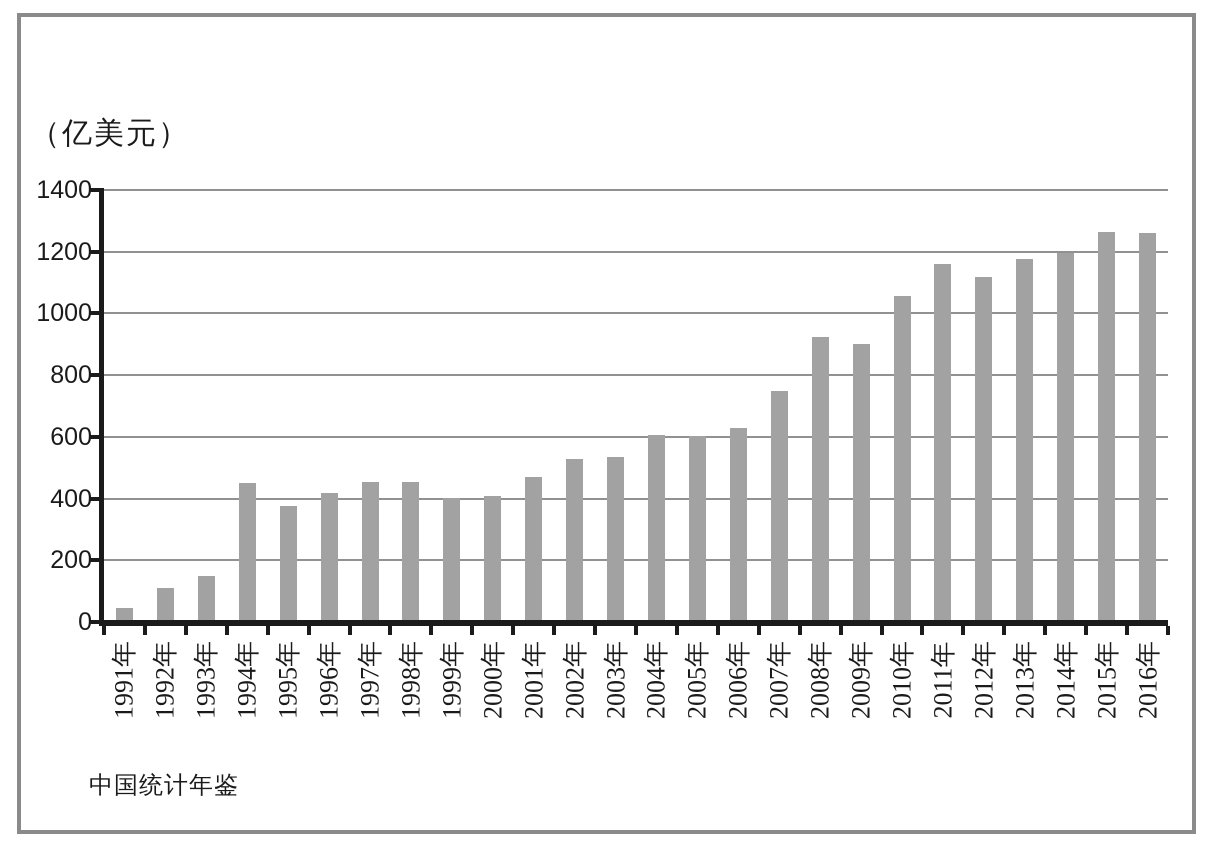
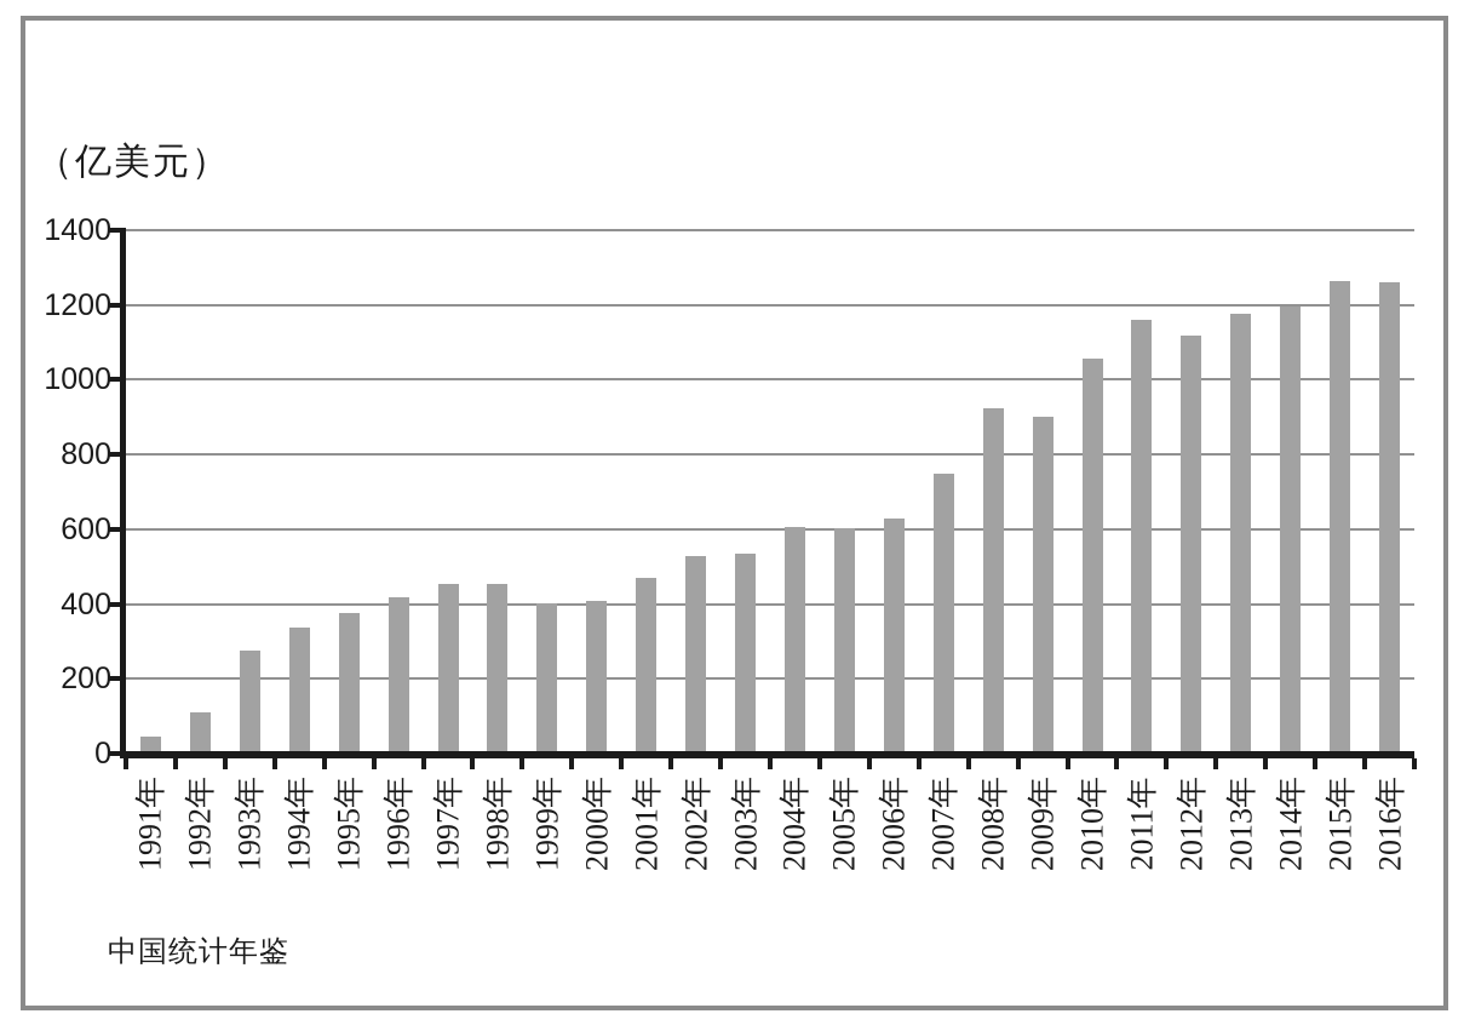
1993年: 150 -> 280
1994年: 450 -> 340
